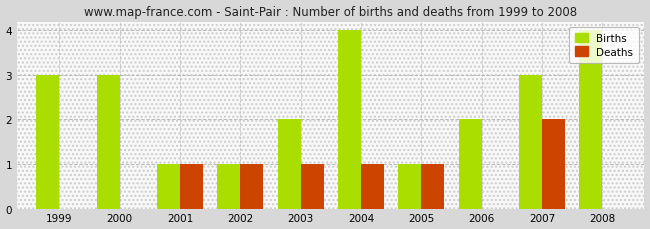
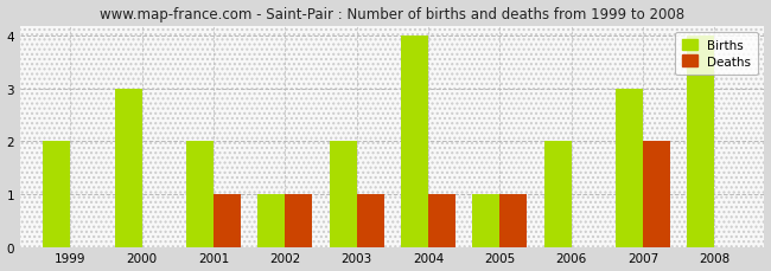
Births/1999: 3 -> 2
Births/2001: 1 -> 2
